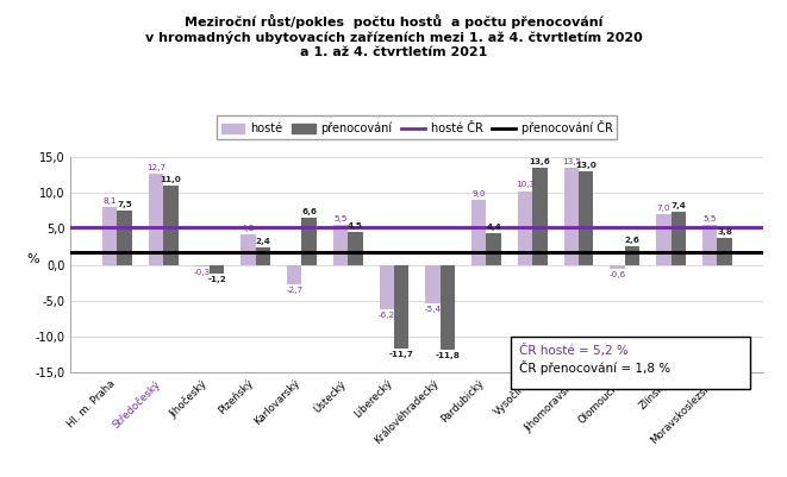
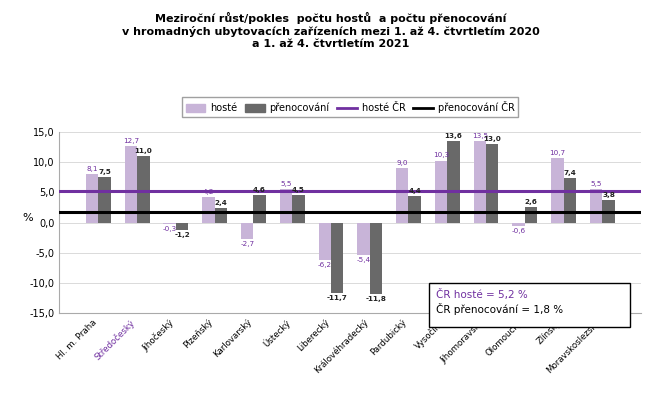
přenocování/Karlovarský: 6,6 -> 4,6
hosté/Zlínský: 7,0 -> 10,7
